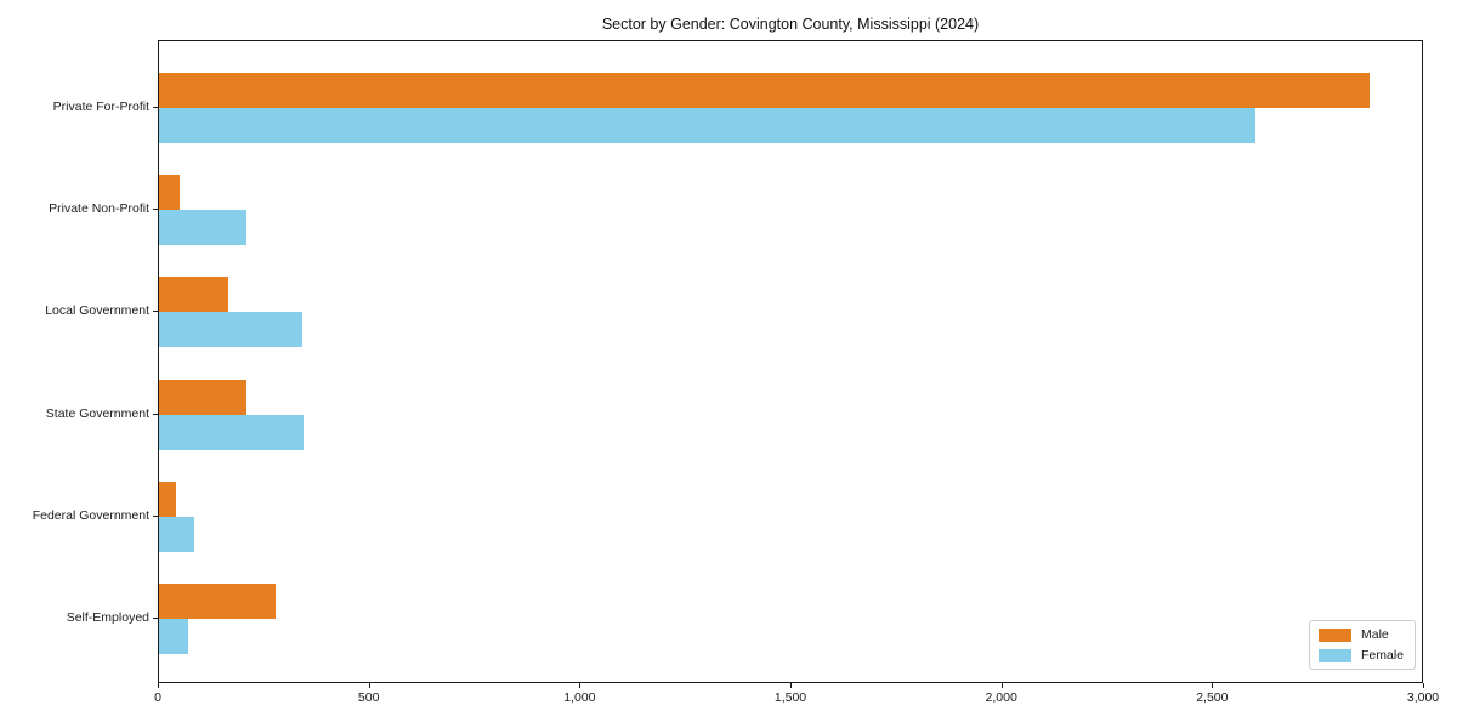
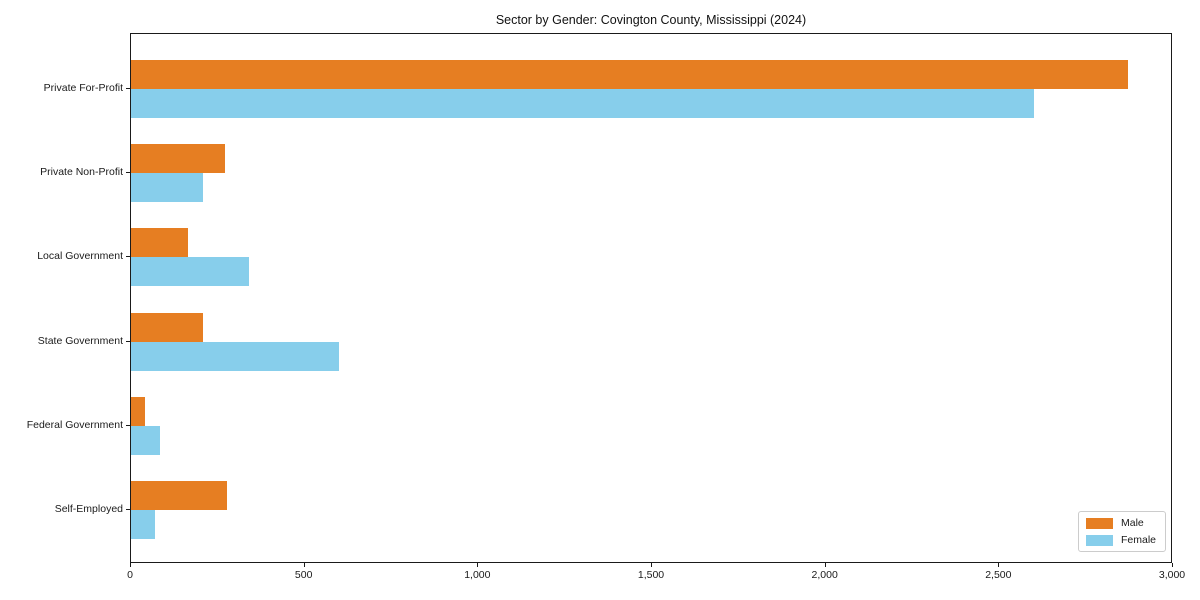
Male/Private Non-Profit: 50 -> 270
Female/State Government: 340 -> 600
